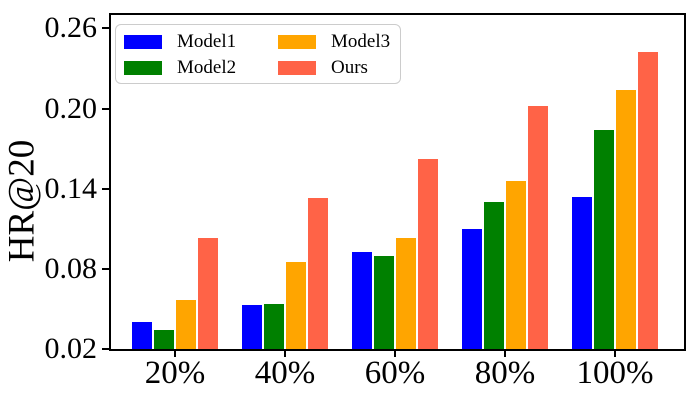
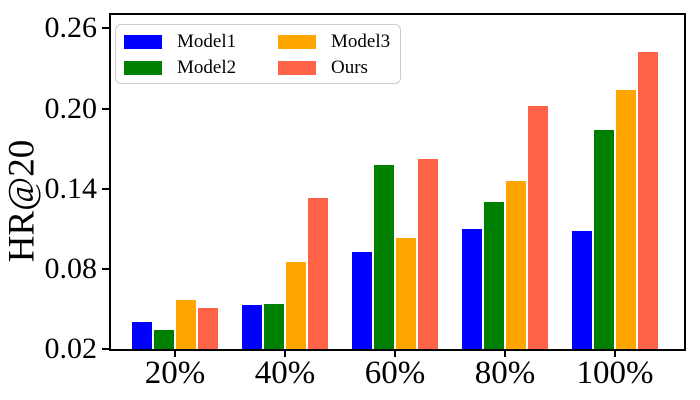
Ours/20%: 0.103 -> 0.051
Model2/60%: 0.090 -> 0.158
Model1/100%: 0.134 -> 0.108
